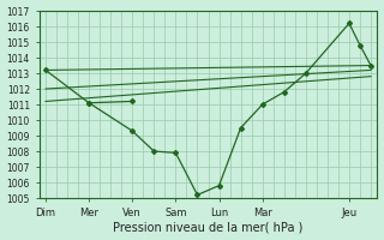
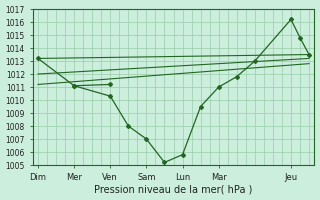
Ven: 1009.3 -> 1010.3
Sam: 1007.9 -> 1007.0
